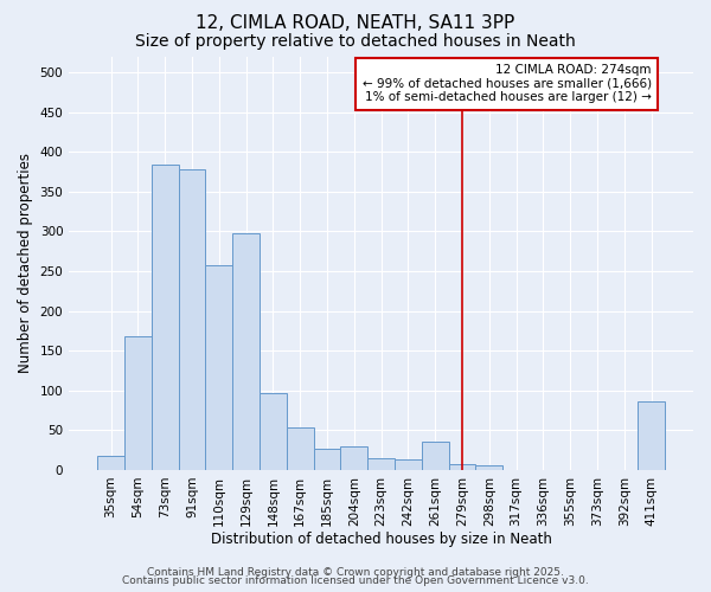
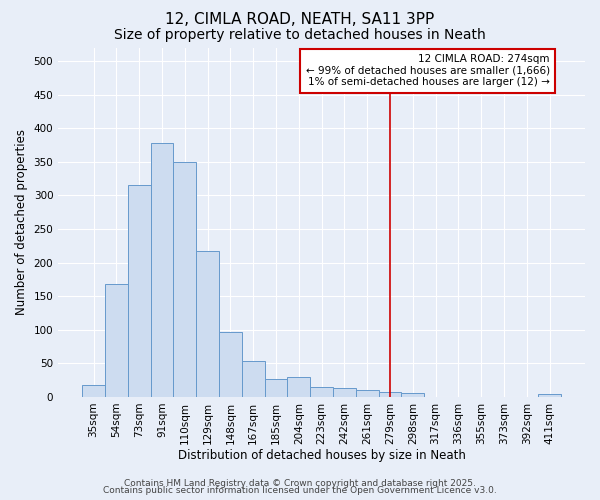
73sqm: 384 -> 315
110sqm: 258 -> 350
129sqm: 298 -> 217
261sqm: 36 -> 10
411sqm: 86 -> 5
